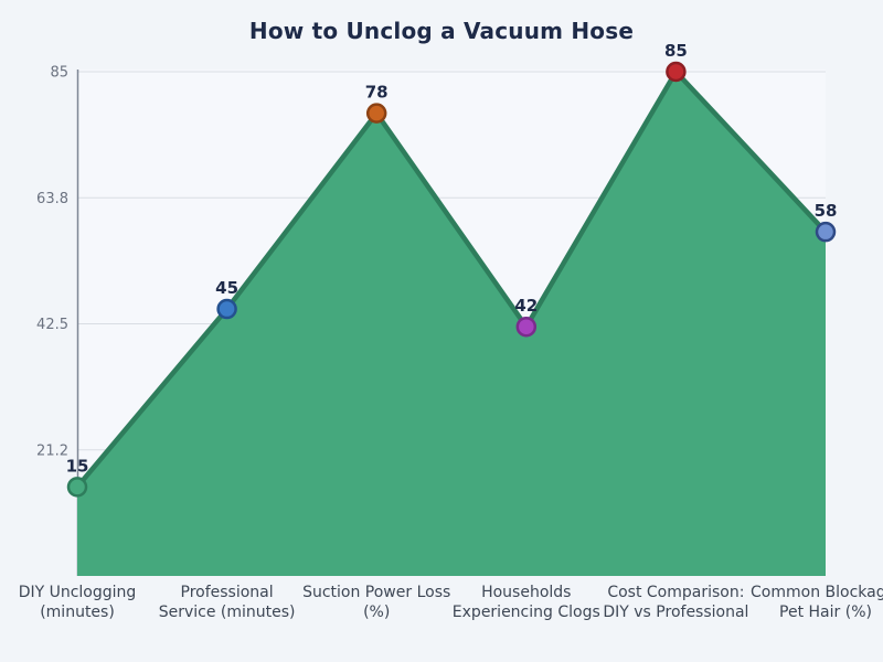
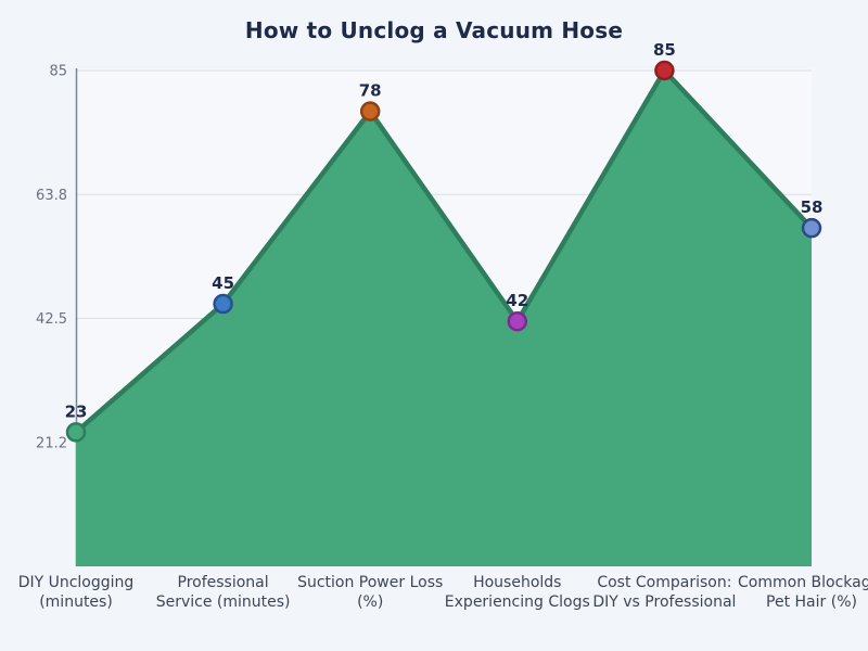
DIY Unclogging (minutes): 15 -> 23
